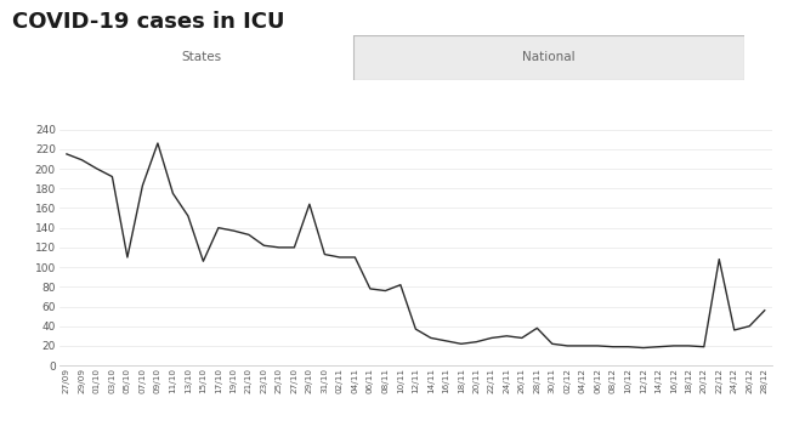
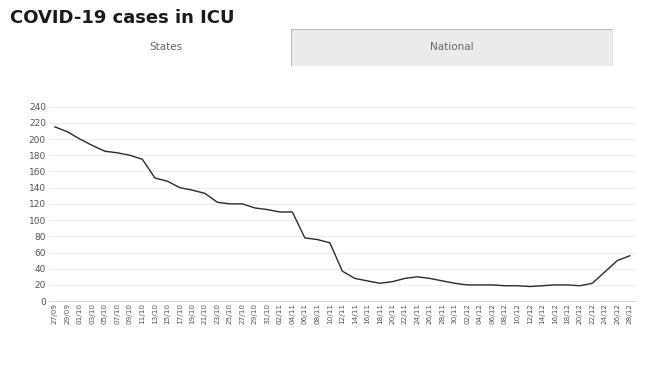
05/10: 110 -> 185
09/10: 226 -> 180
15/10: 106 -> 148
29/10: 164 -> 115
10/11: 82 -> 72
28/11: 38 -> 25
22/12: 108 -> 22
26/12: 40 -> 50
